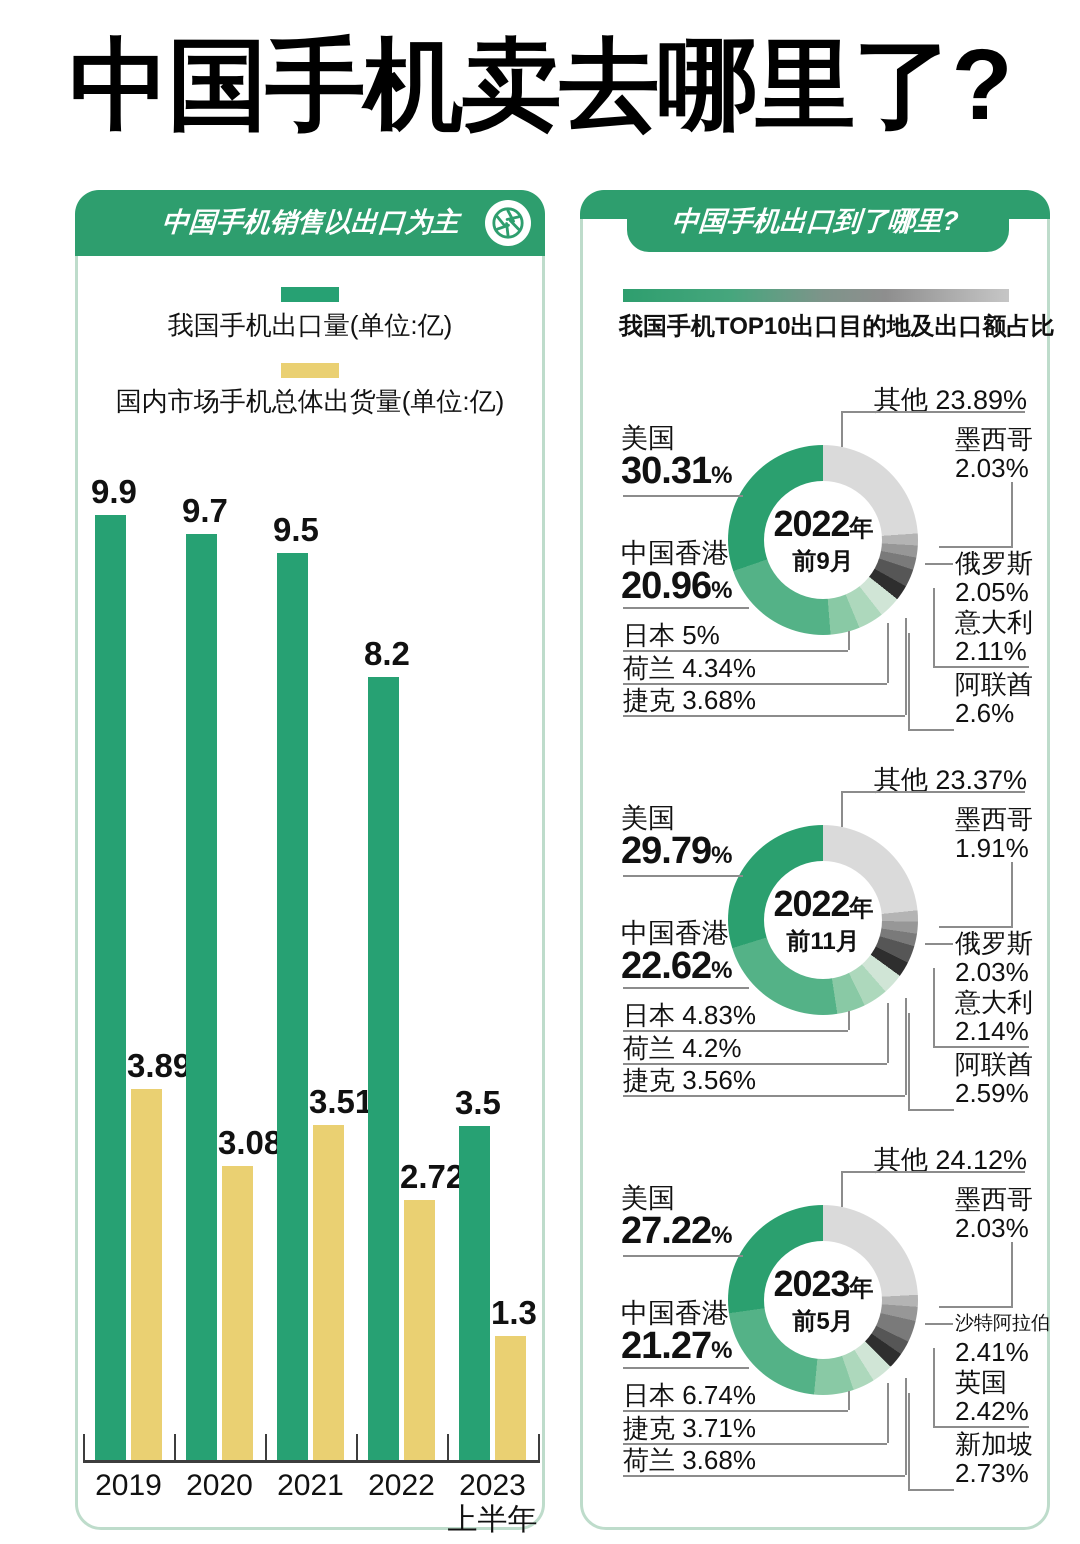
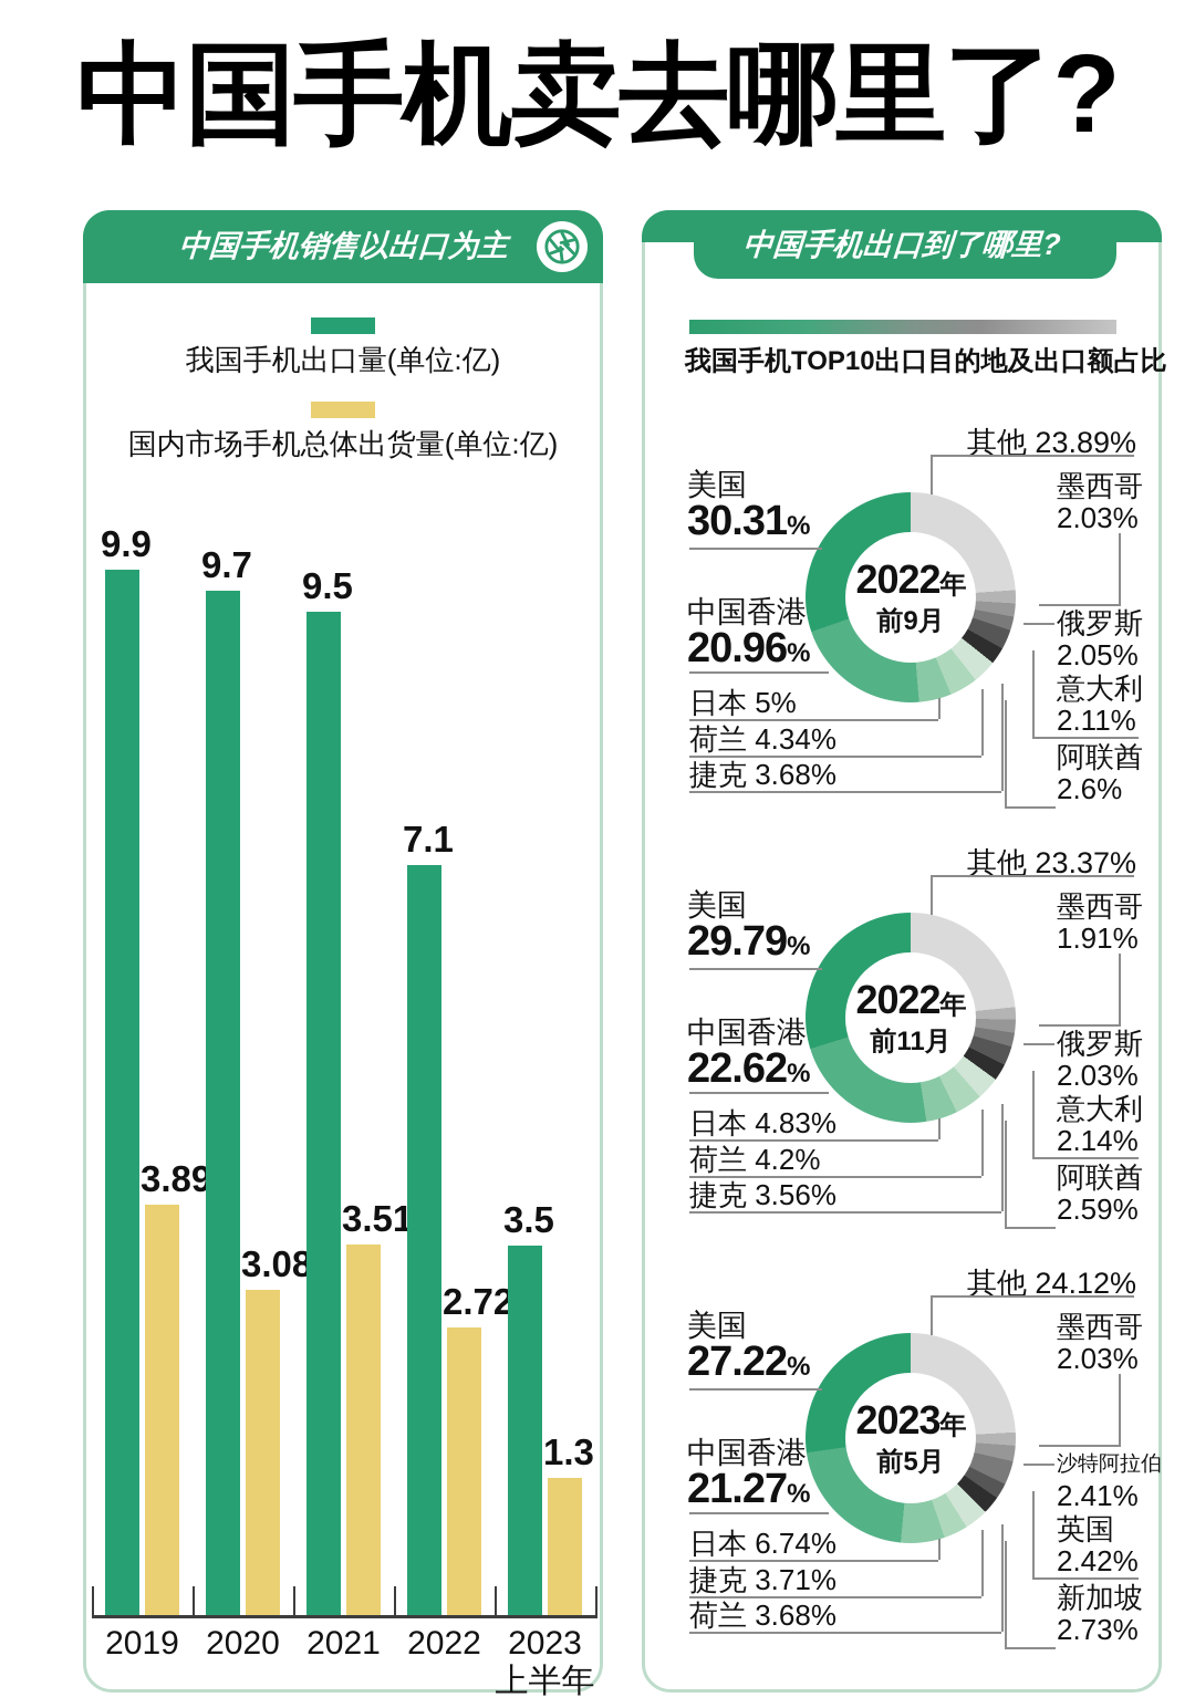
中国手机销售以出口为主/我国手机出口量(单位:亿)/2022: 8.2 -> 7.1
